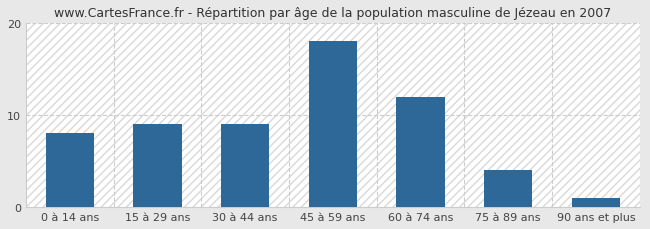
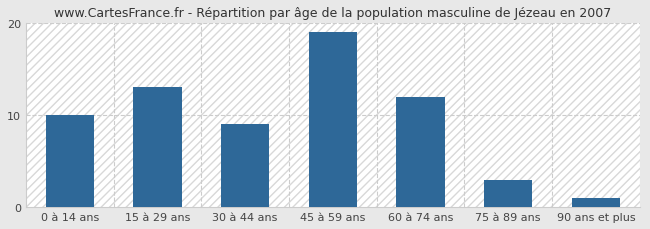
0 à 14 ans: 8 -> 10
15 à 29 ans: 9 -> 13
45 à 59 ans: 18 -> 19
75 à 89 ans: 4 -> 3
